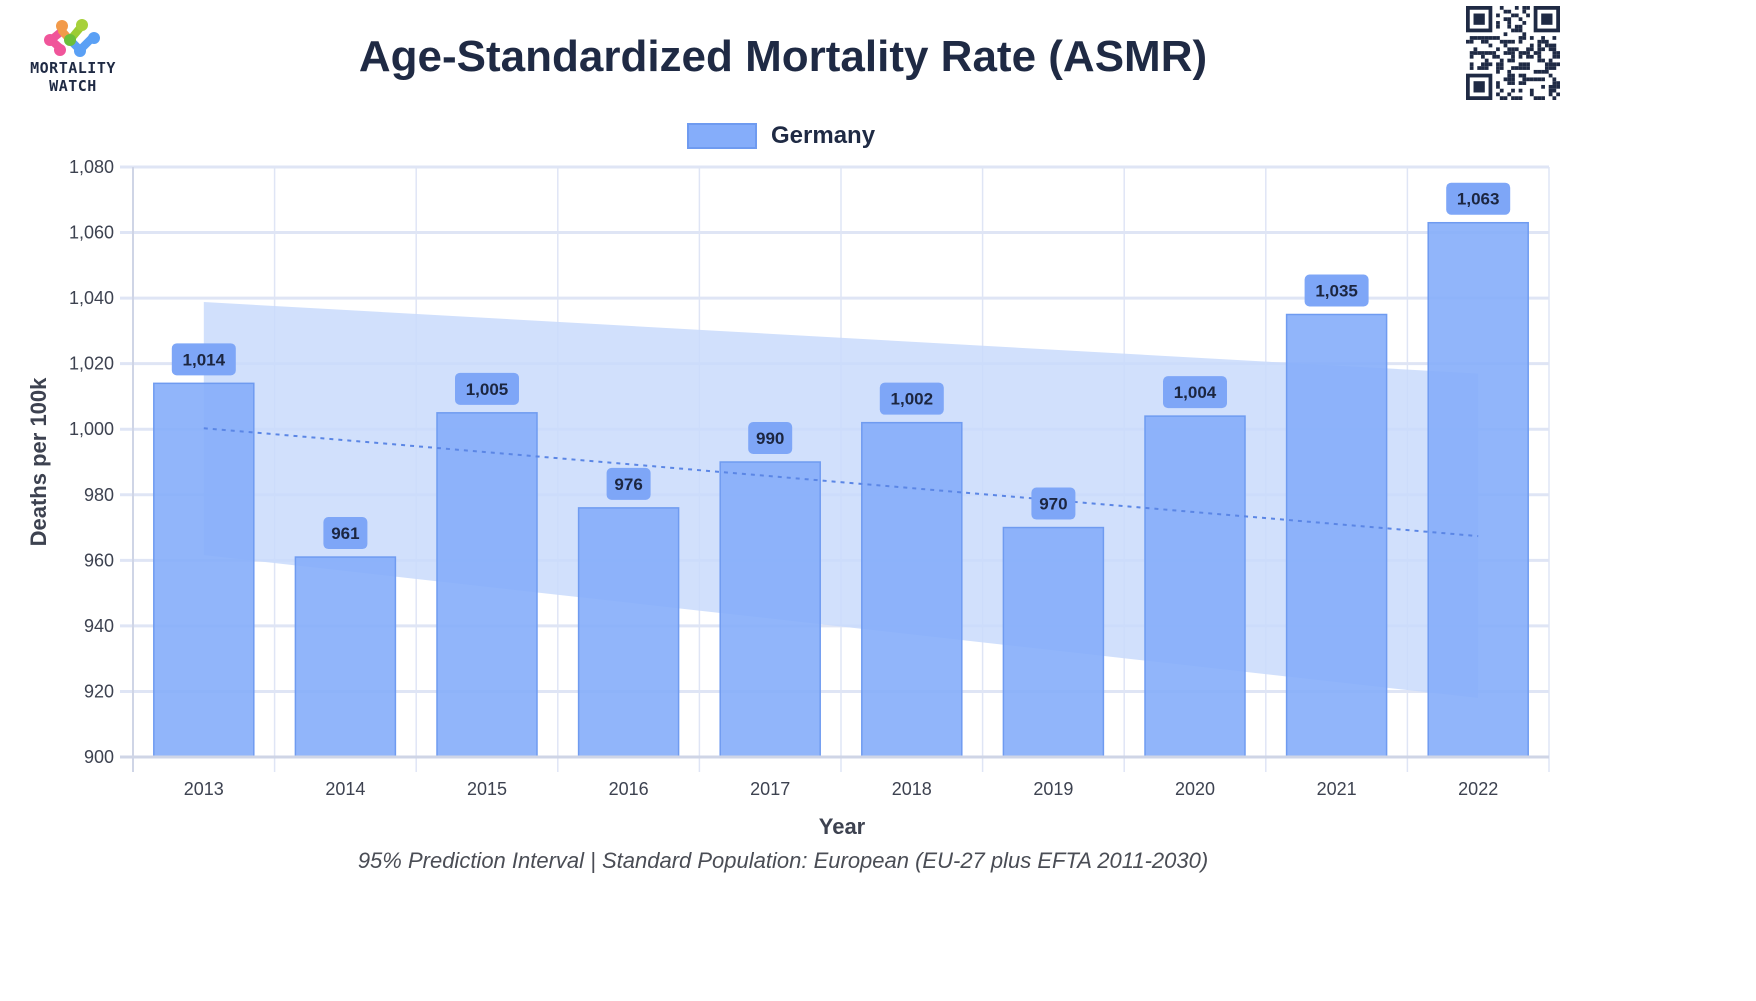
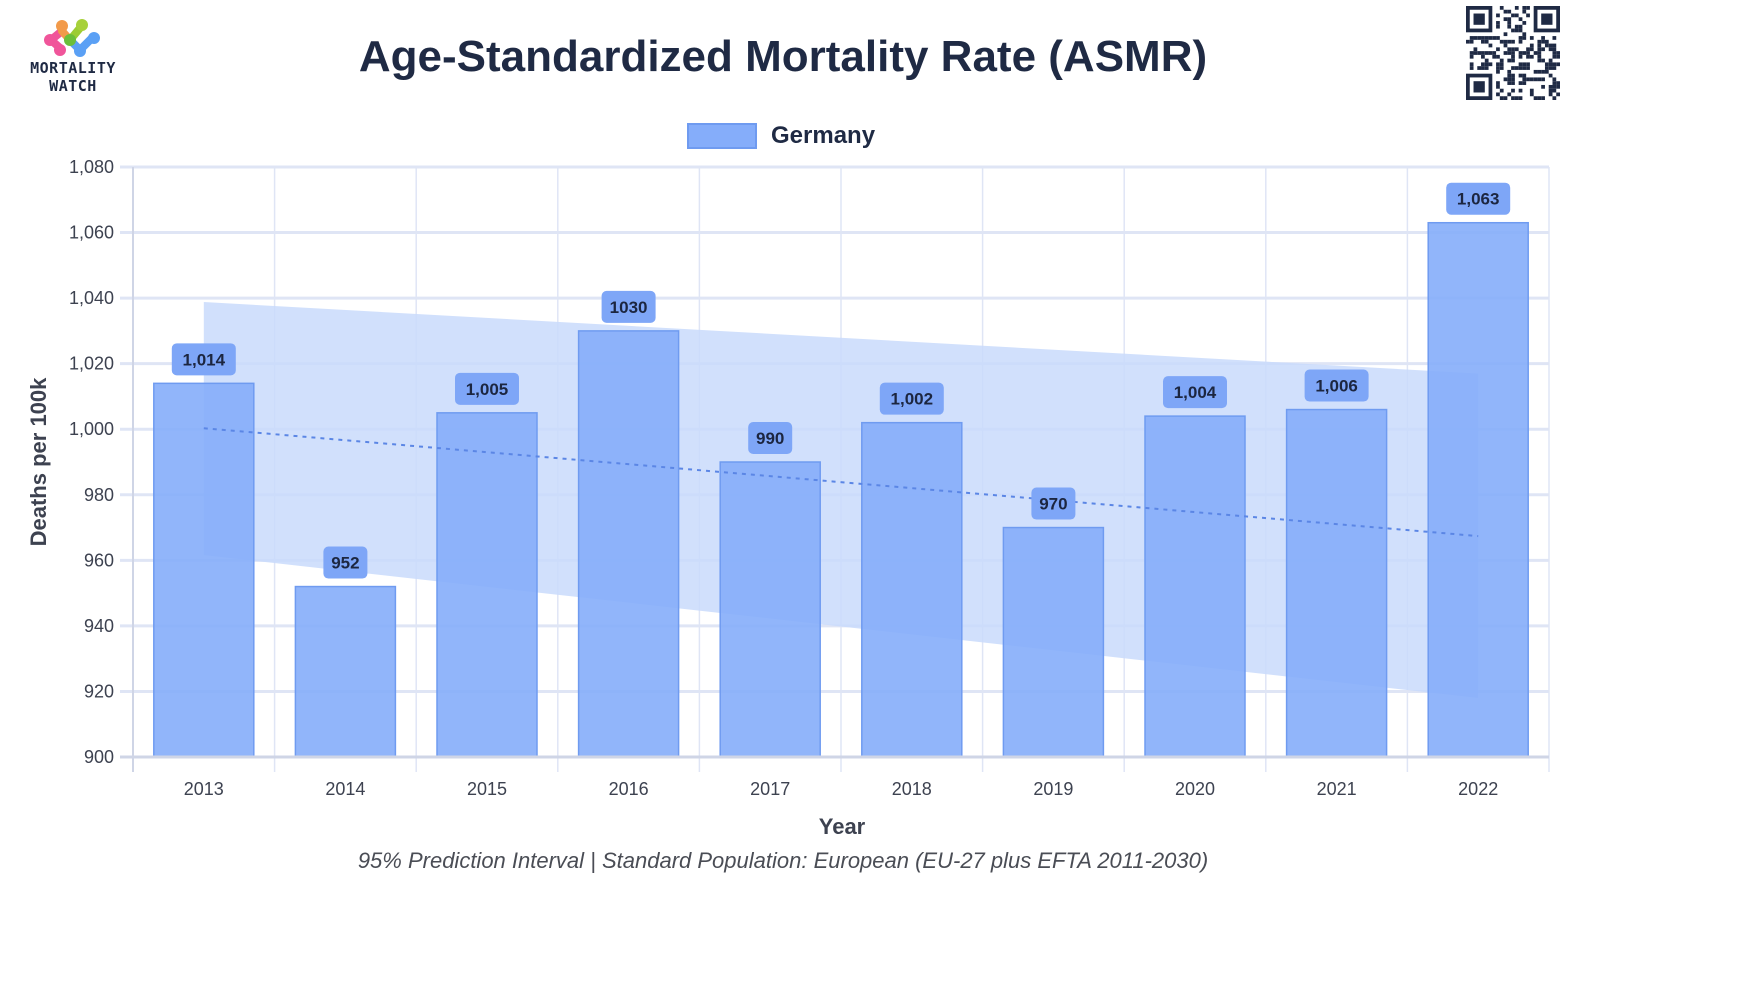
2014: 961 -> 952
2016: 976 -> 1030
2021: 1,035 -> 1,006
